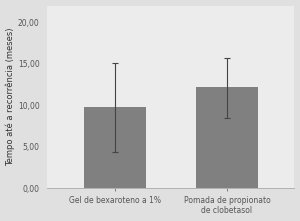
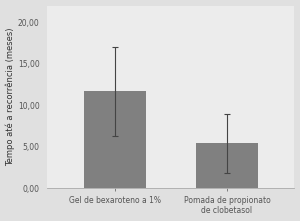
Gel de bexaroteno a 1%: 9,8 -> 11,7
Pomada de propionato de clobetasol: 12,2 -> 5,5
